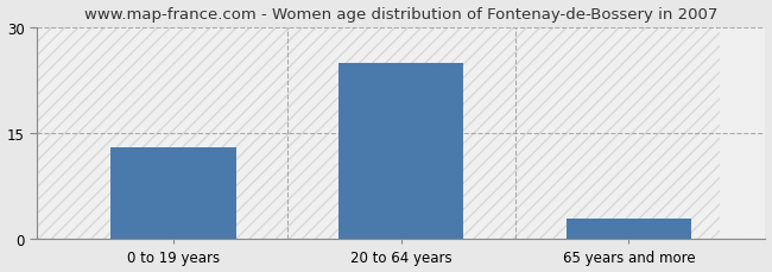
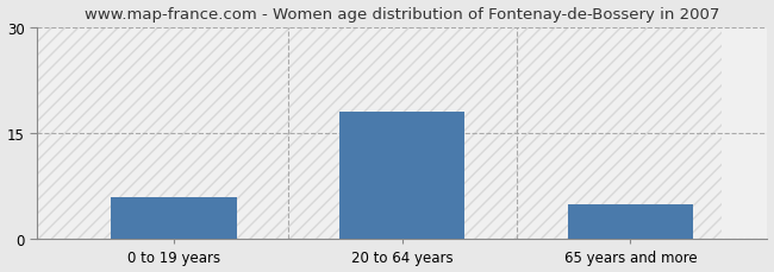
0 to 19 years: 13 -> 6
20 to 64 years: 25 -> 18
65 years and more: 3 -> 5
